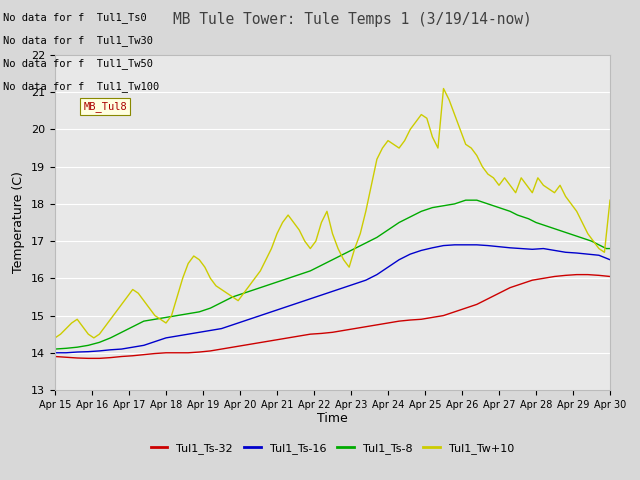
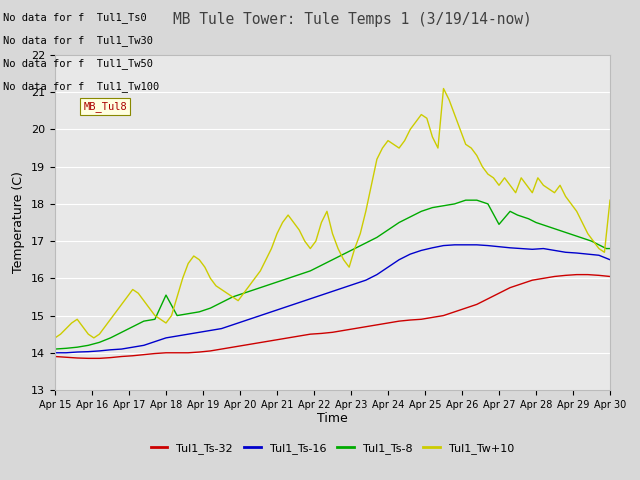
Tul1_Ts-8/Apr 18: 14.95 -> 15.55
Tul1_Ts-8/Apr 27: 17.90 -> 17.45
